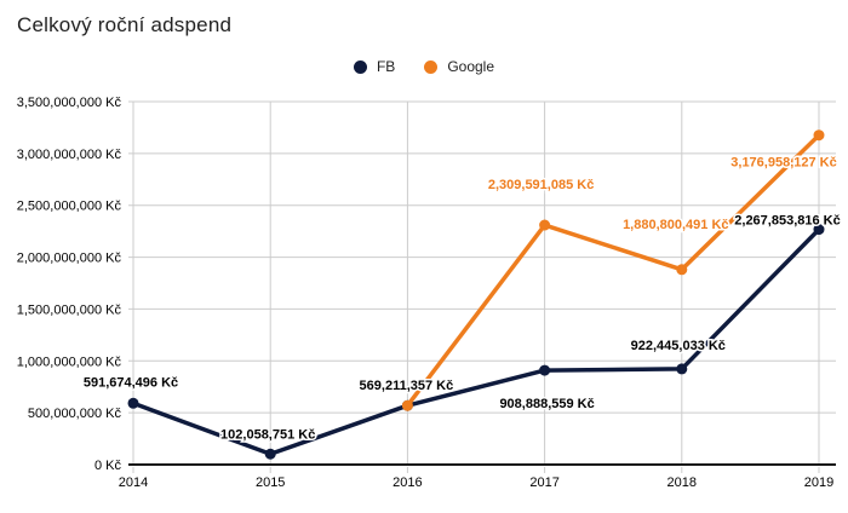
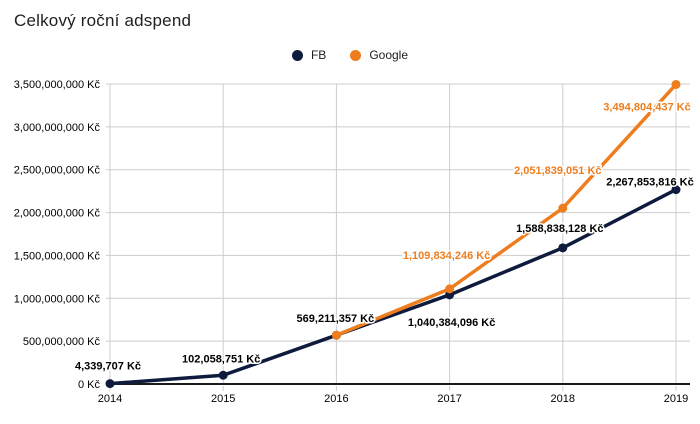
FB/2014: 591,674,496 -> 4,339,707
FB/2017: 908,888,559 -> 1,040,384,096
Google/2017: 2,309,591,085 -> 1,109,834,246
FB/2018: 922,445,033 -> 1,588,838,128
Google/2018: 1,880,800,491 -> 2,051,839,051
Google/2019: 3,176,958,127 -> 3,494,804,437
